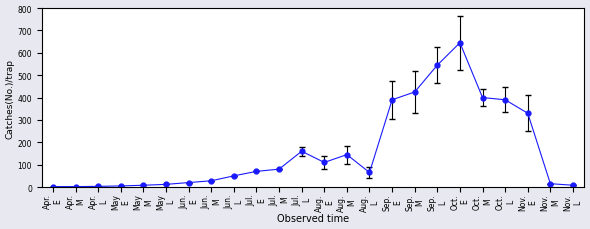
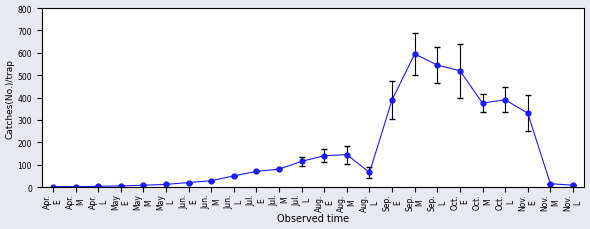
Jul. L: 160 -> 115
Aug. E: 110 -> 140
Sep. M: 425 -> 595
Oct. E: 645 -> 520
Oct. M: 400 -> 375
